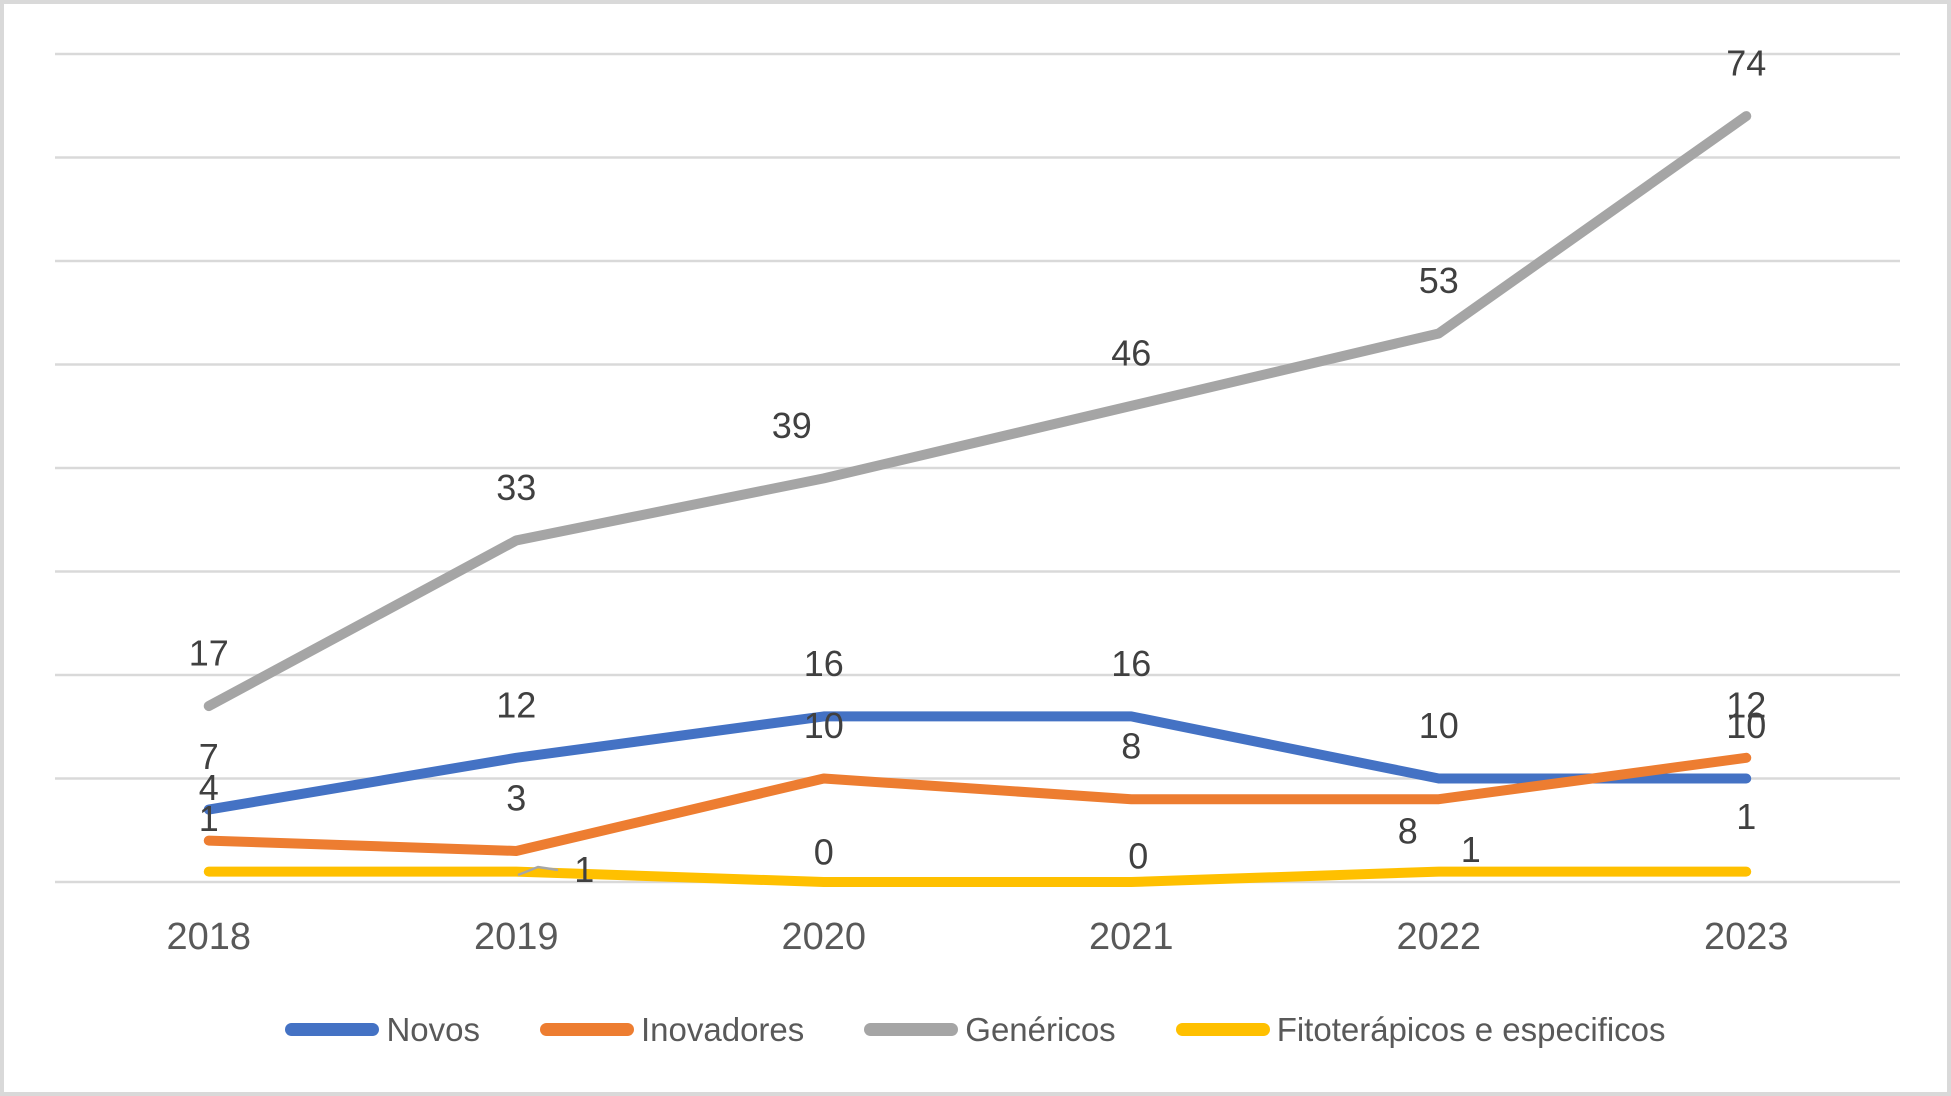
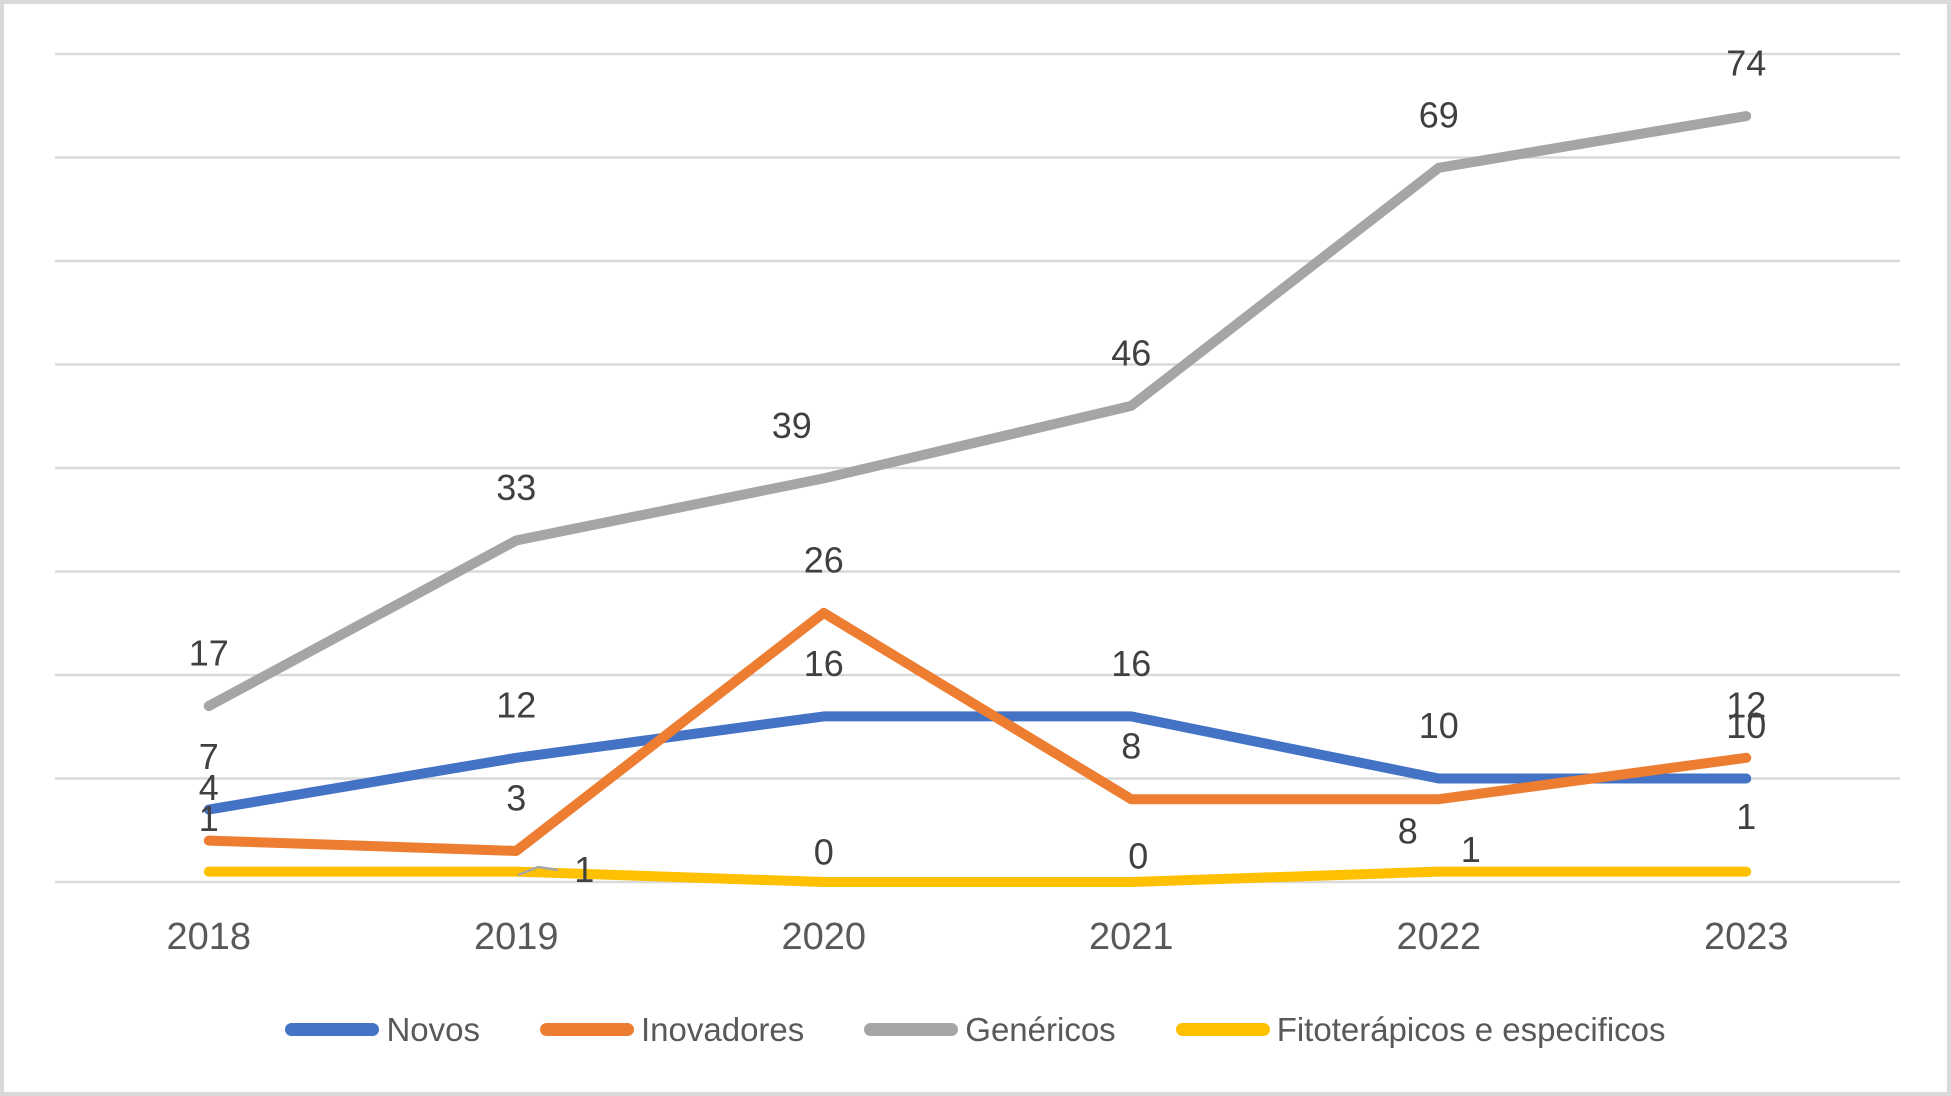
Inovadores/2020: 10 -> 26
Genéricos/2022: 53 -> 69
